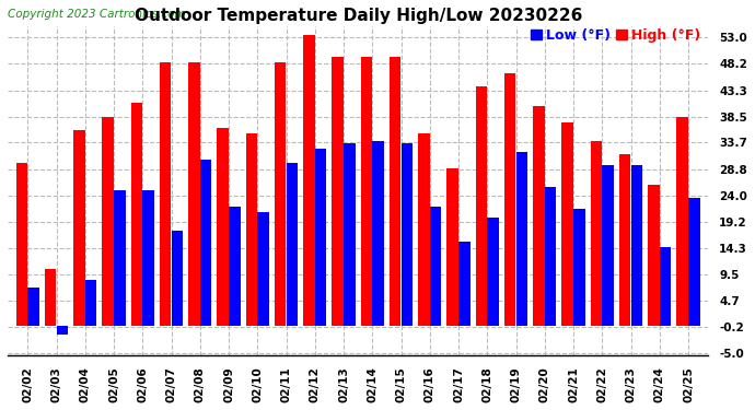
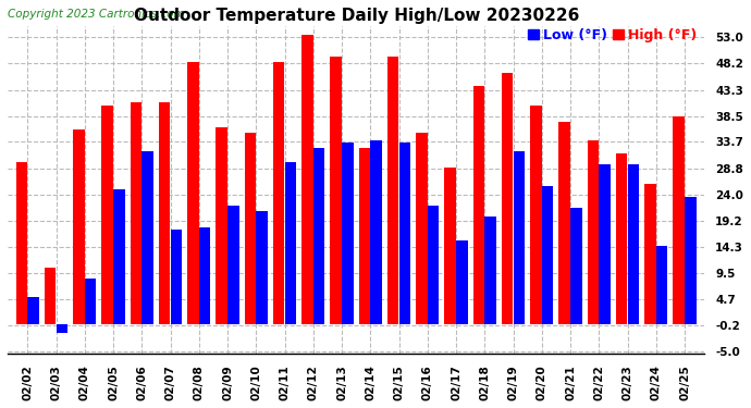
Low (°F)/02/02: 7.0 -> 5.0
High (°F)/02/05: 38.5 -> 40.5
Low (°F)/02/06: 25.0 -> 32.0
High (°F)/02/07: 48.5 -> 41.0
Low (°F)/02/08: 30.5 -> 18.0
High (°F)/02/14: 49.5 -> 32.5
